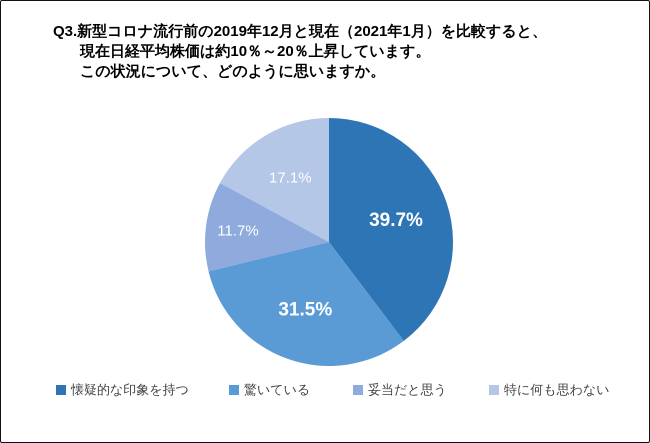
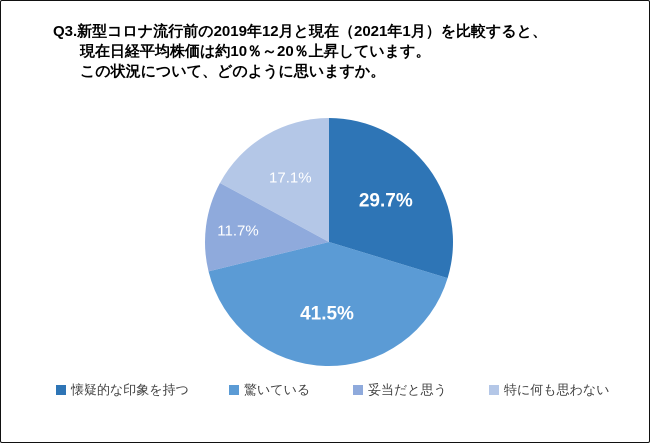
懐疑的な印象を持つ: 39.7% -> 29.7%
驚いている: 31.5% -> 41.5%
